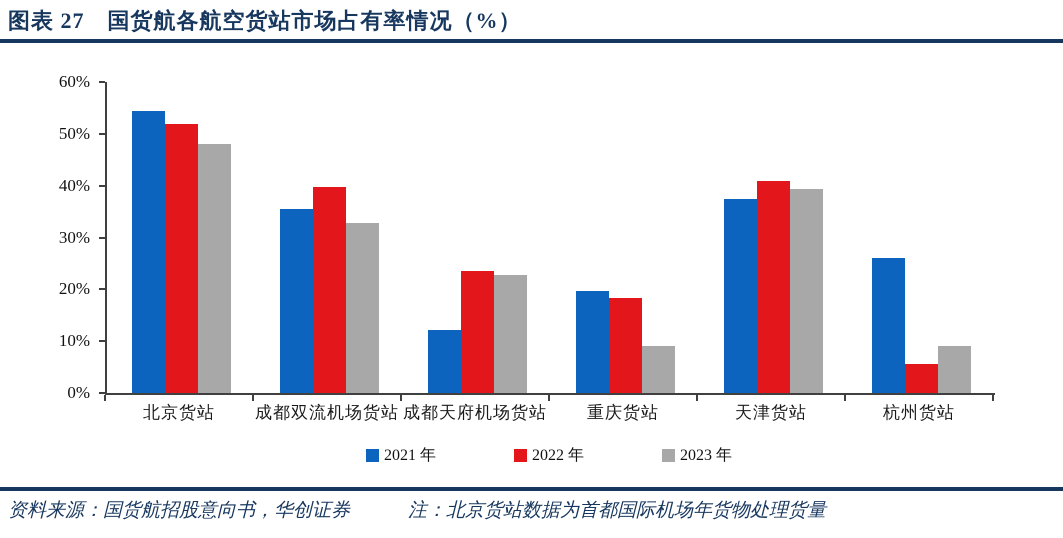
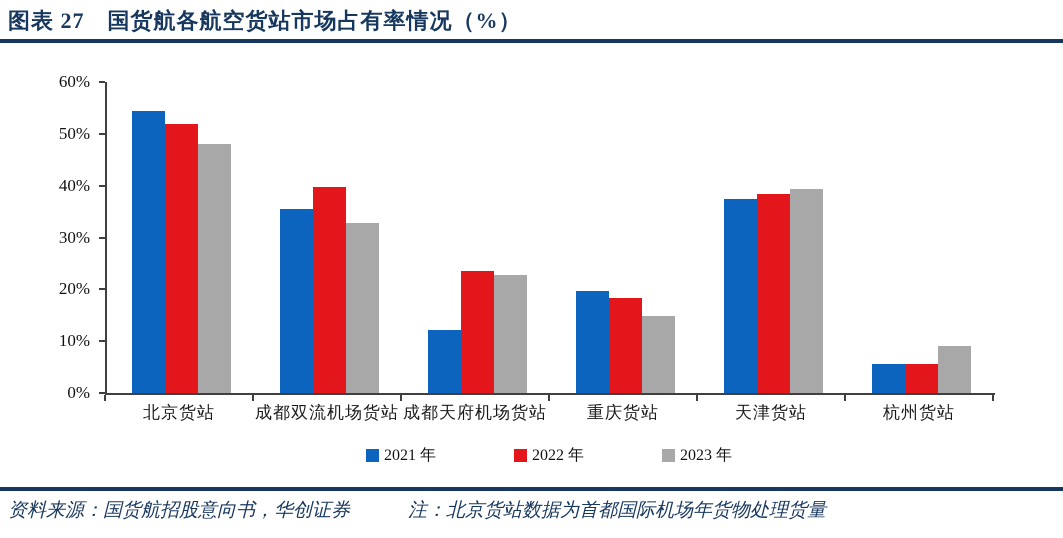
2023 年/重庆货站: 9% -> 15%
2022 年/天津货站: 41% -> 38%
2021 年/杭州货站: 26% -> 6%
